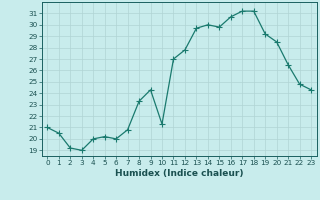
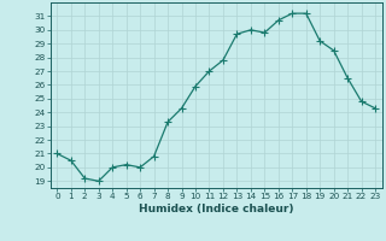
10: 21.3 -> 25.9
